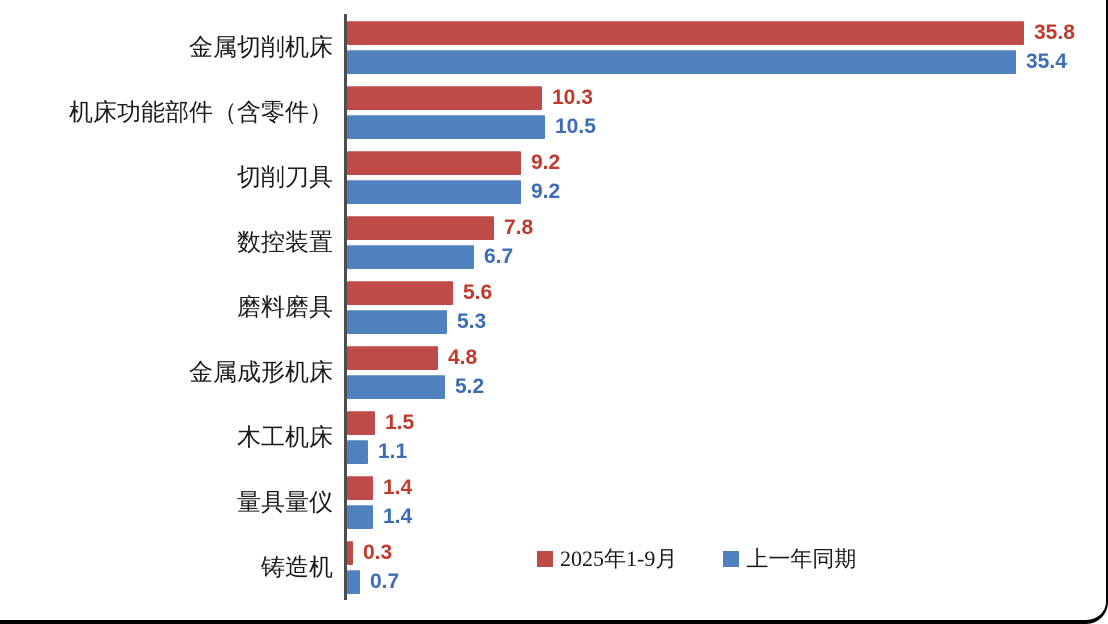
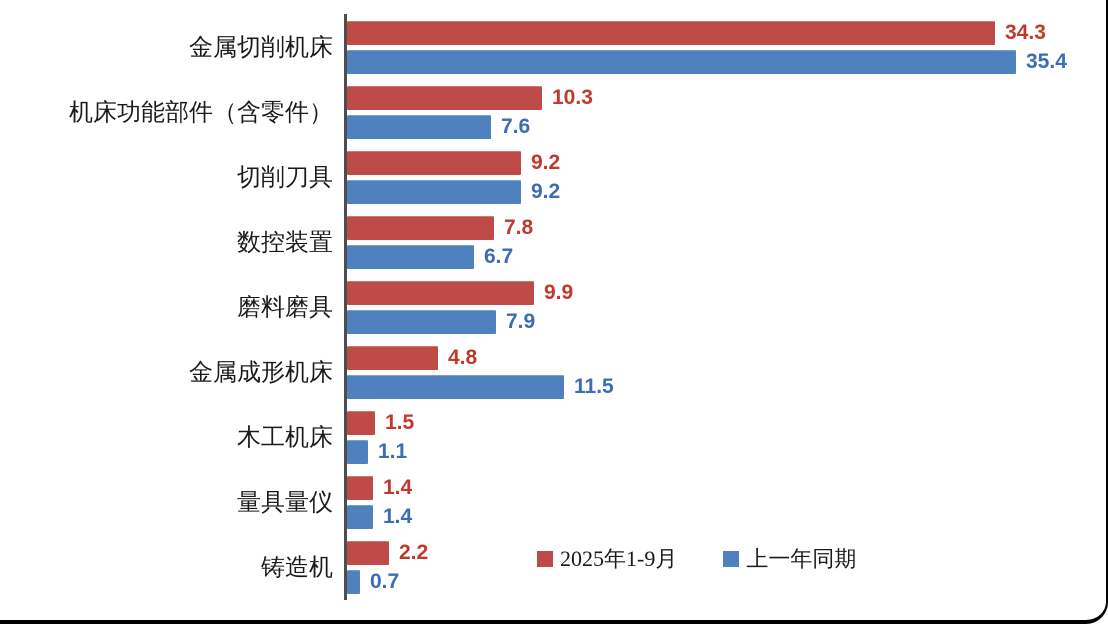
2025年1-9月/金属切削机床: 35.8 -> 34.3
上一年同期/机床功能部件（含零件）: 10.5 -> 7.6
2025年1-9月/磨料磨具: 5.6 -> 9.9
上一年同期/磨料磨具: 5.3 -> 7.9
上一年同期/金属成形机床: 5.2 -> 11.5
2025年1-9月/铸造机: 0.3 -> 2.2
